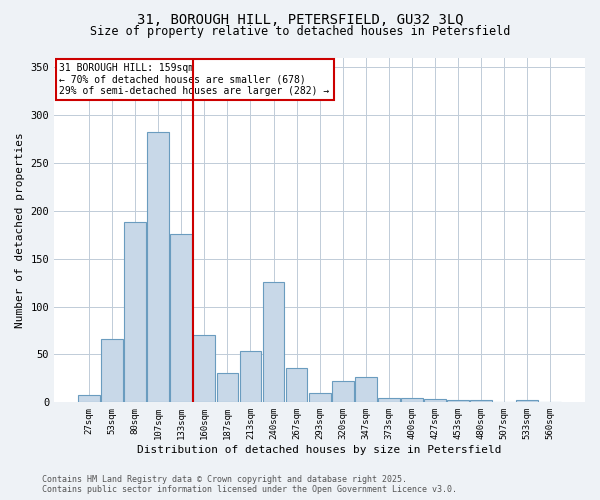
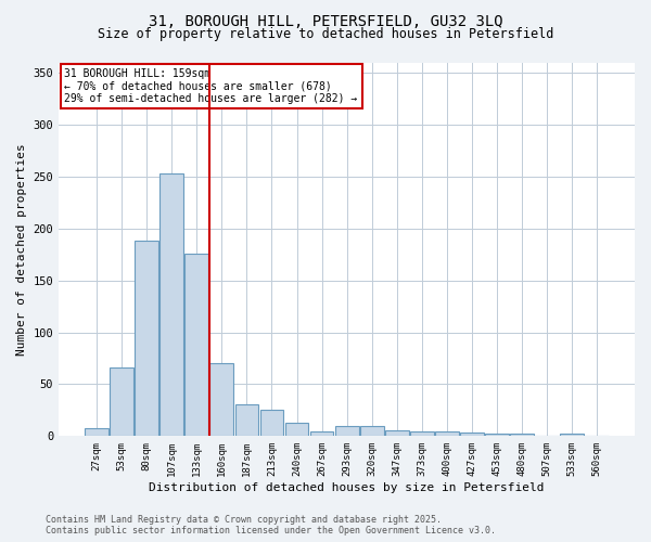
107sqm: 282 -> 253
213sqm: 54 -> 25
240sqm: 126 -> 13
267sqm: 36 -> 5
320sqm: 22 -> 10
347sqm: 26 -> 6
